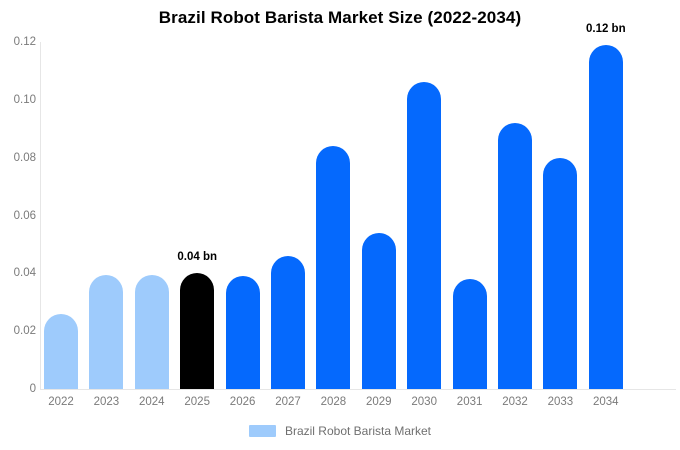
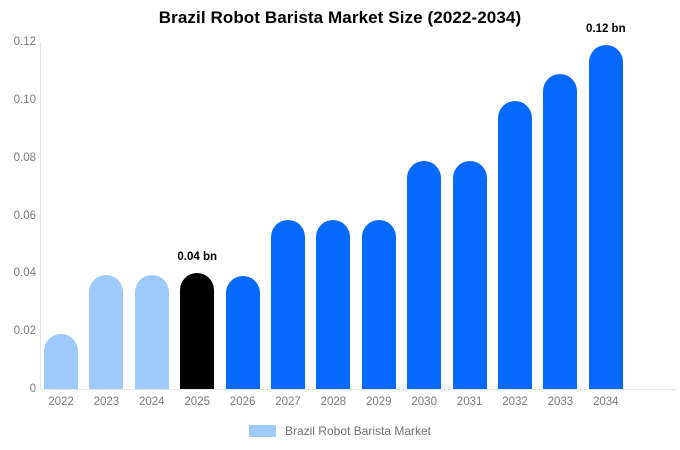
2022: 0.026 -> 0.019
2027: 0.046 -> 0.059
2028: 0.084 -> 0.059
2029: 0.054 -> 0.059
2030: 0.106 -> 0.079
2031: 0.038 -> 0.079
2032: 0.092 -> 0.100
2033: 0.080 -> 0.109
